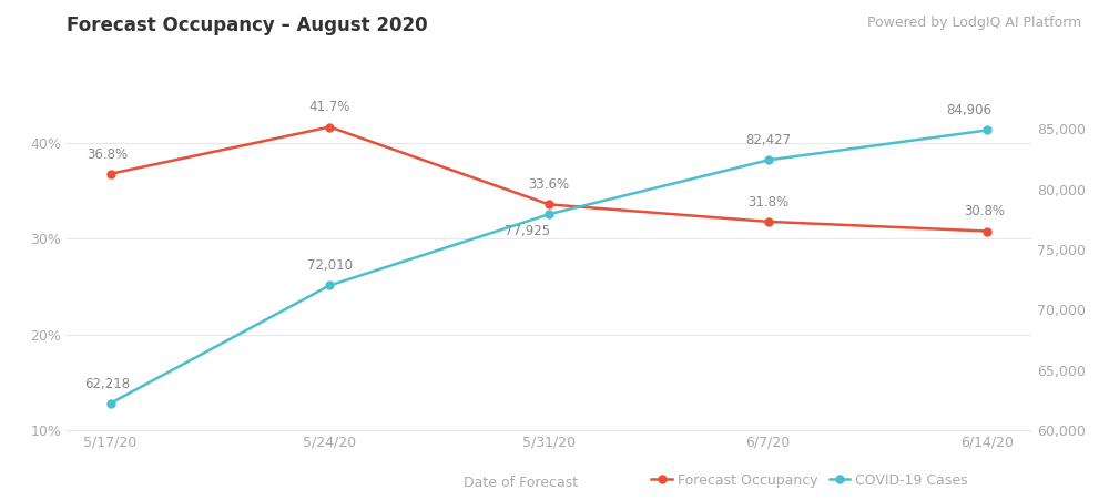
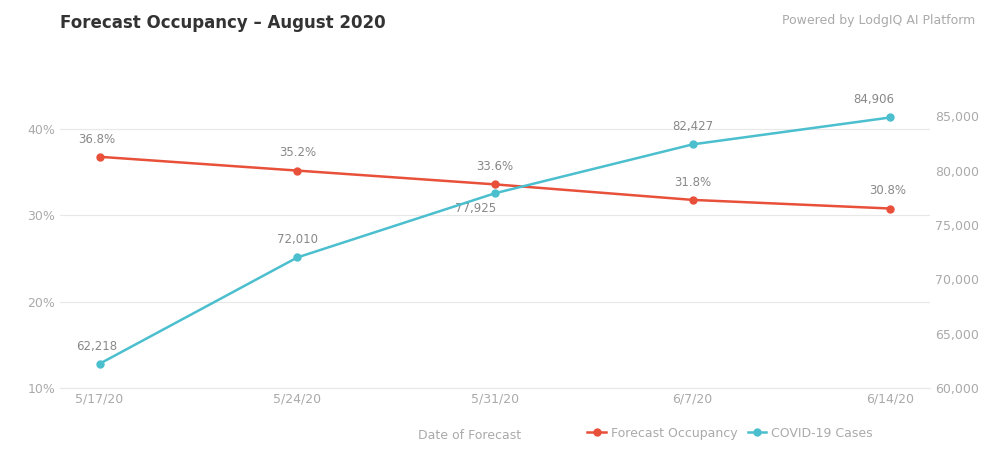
Forecast Occupancy/5/24/20: 41.7% -> 35.2%
